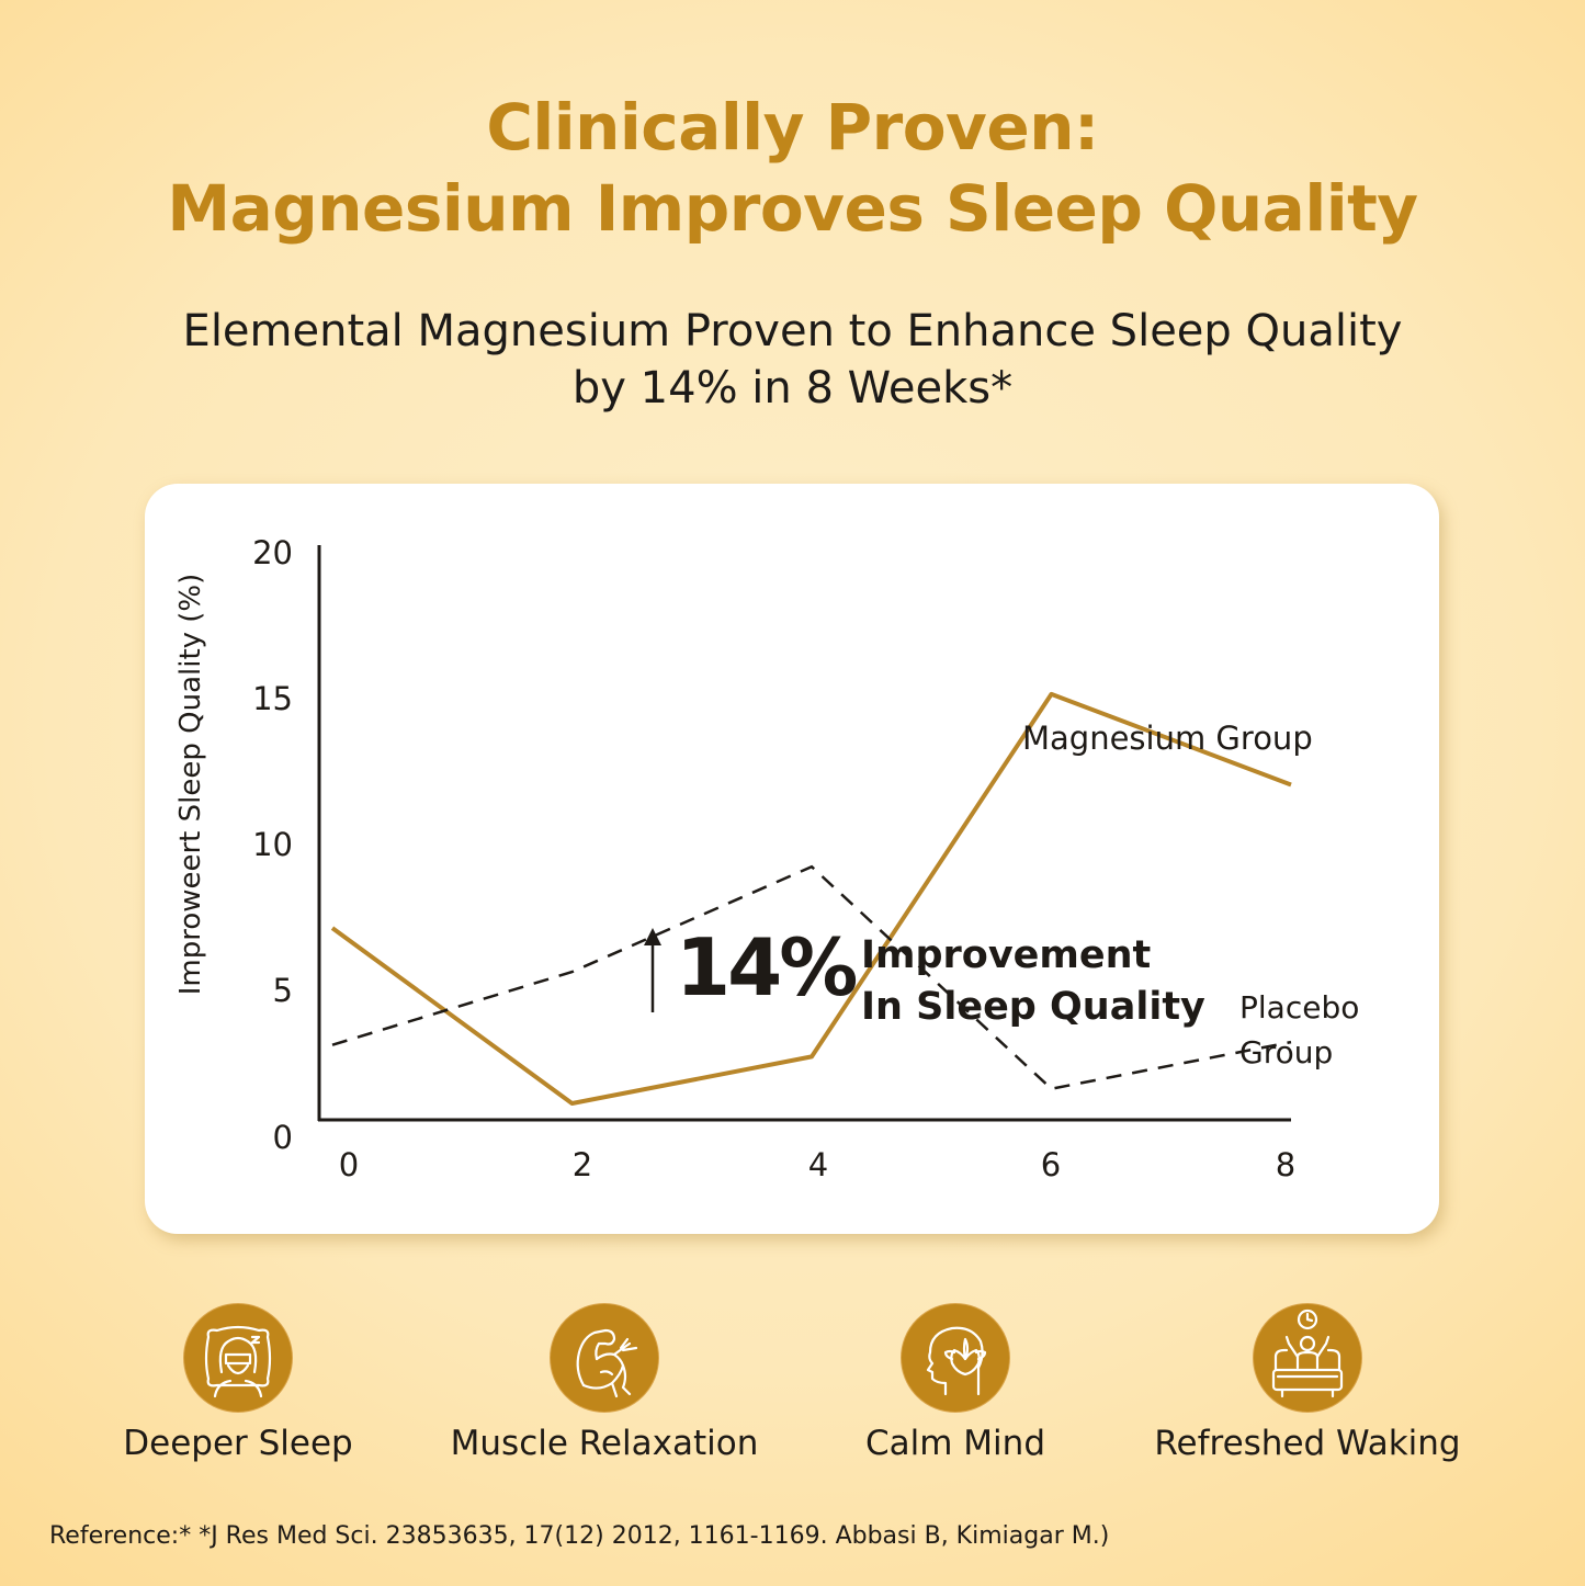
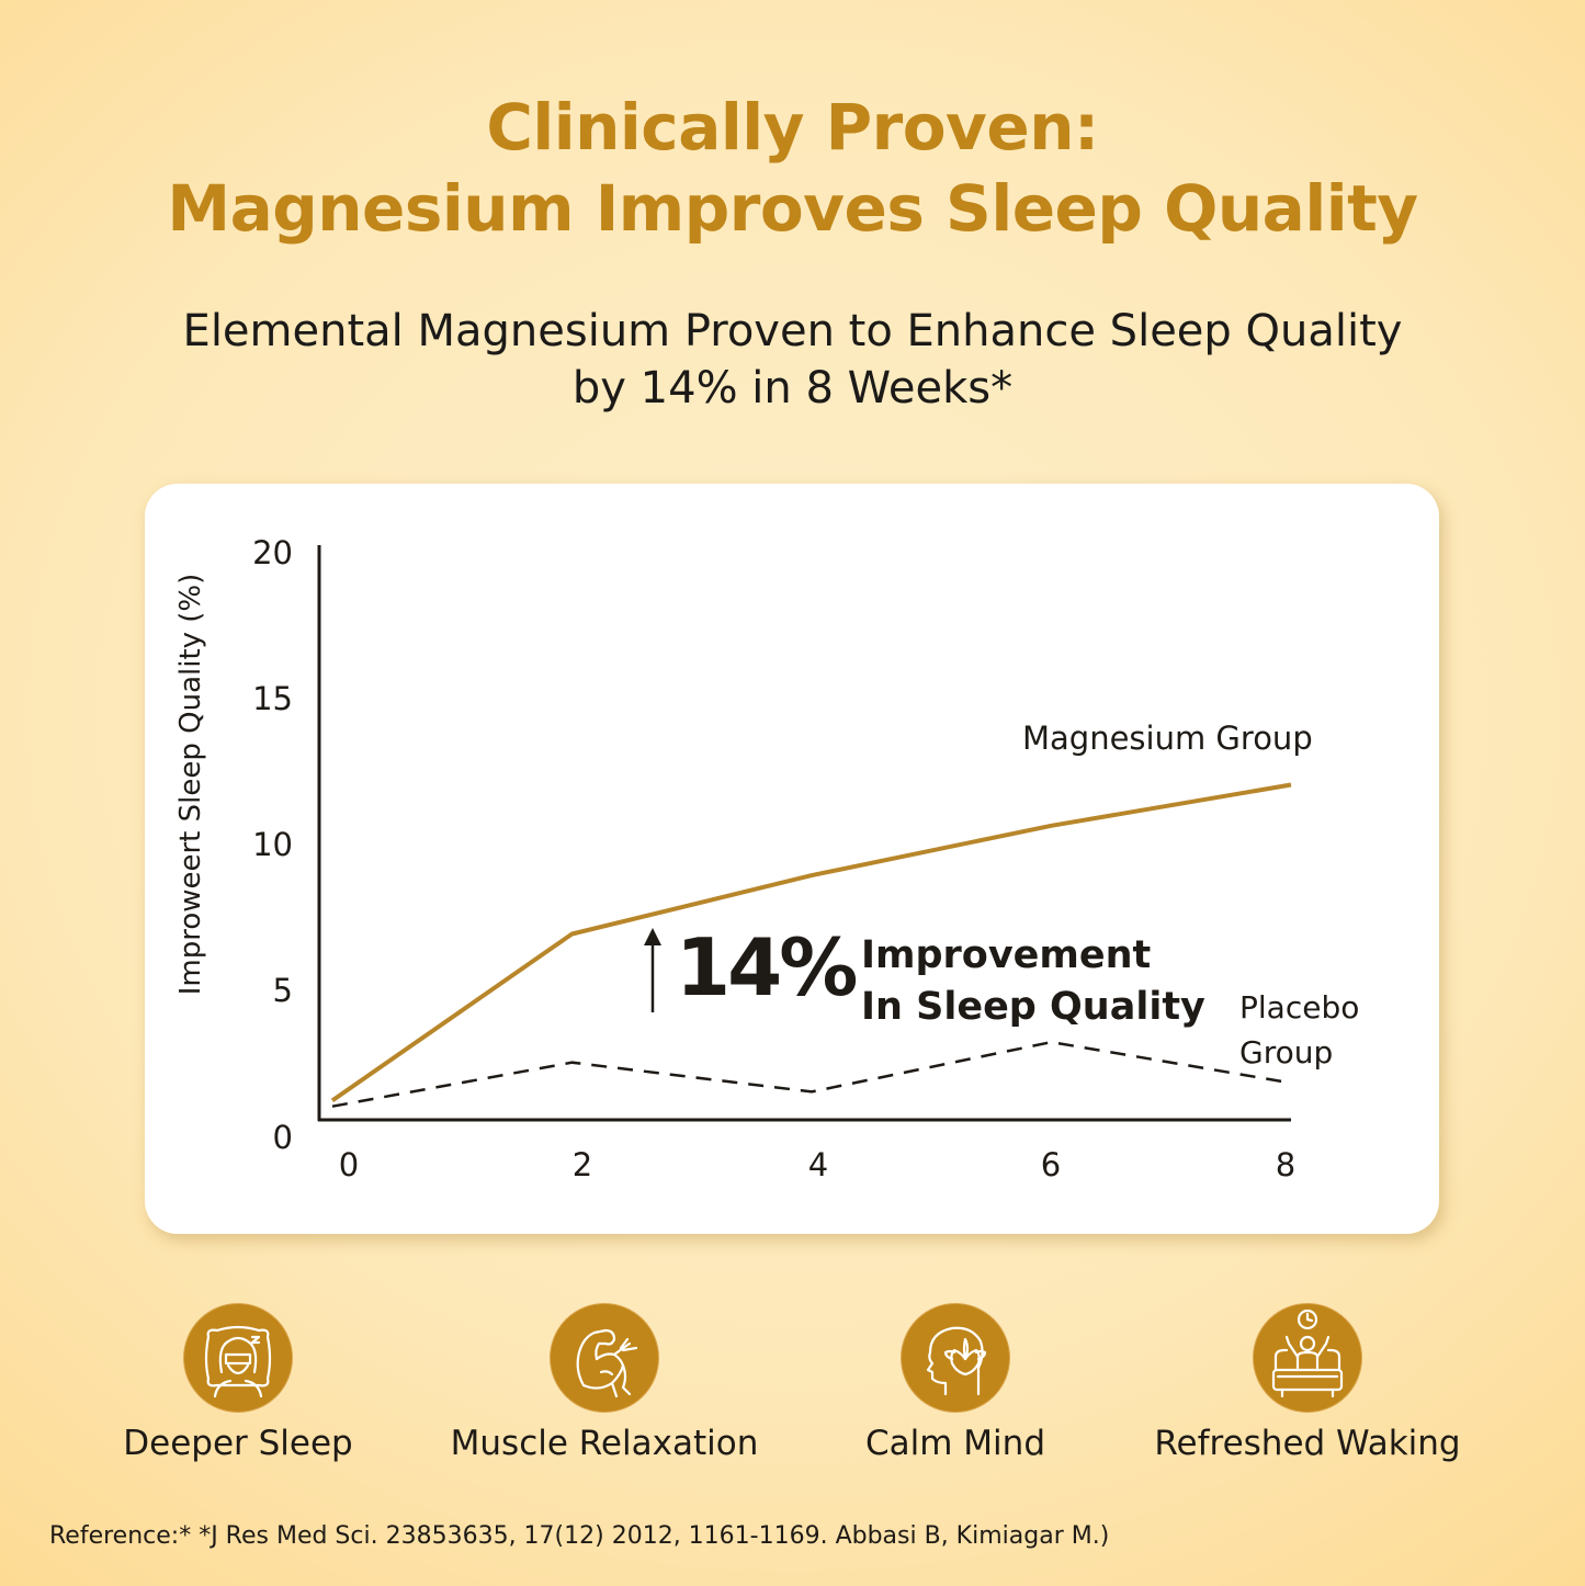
Magnesium Group/0: 7.2 -> 1.3
Placebo Group/0: 3.2 -> 1.1
Magnesium Group/2: 1.2 -> 7.0
Placebo Group/2: 5.7 -> 2.6
Magnesium Group/4: 2.8 -> 9.0
Placebo Group/4: 9.3 -> 1.6
Magnesium Group/6: 15.2 -> 10.7
Placebo Group/6: 1.7 -> 3.3
Placebo Group/8: 3.3 -> 1.9
